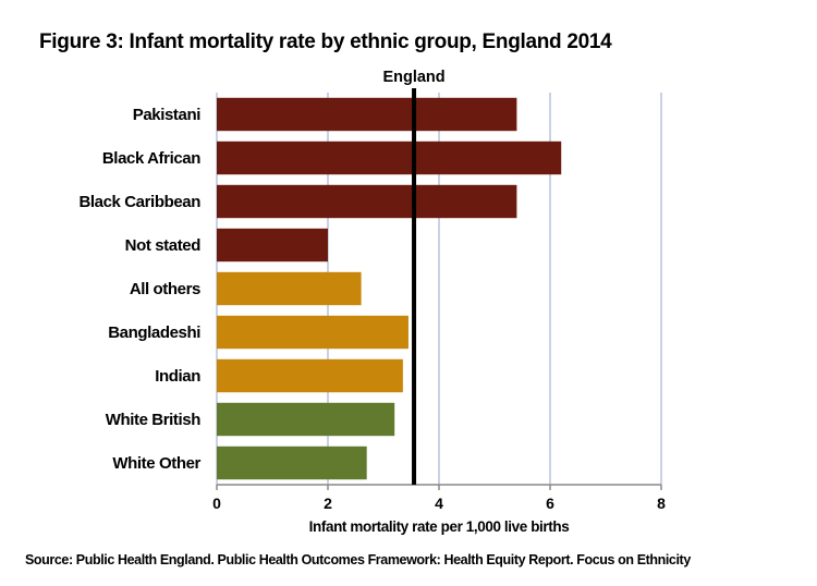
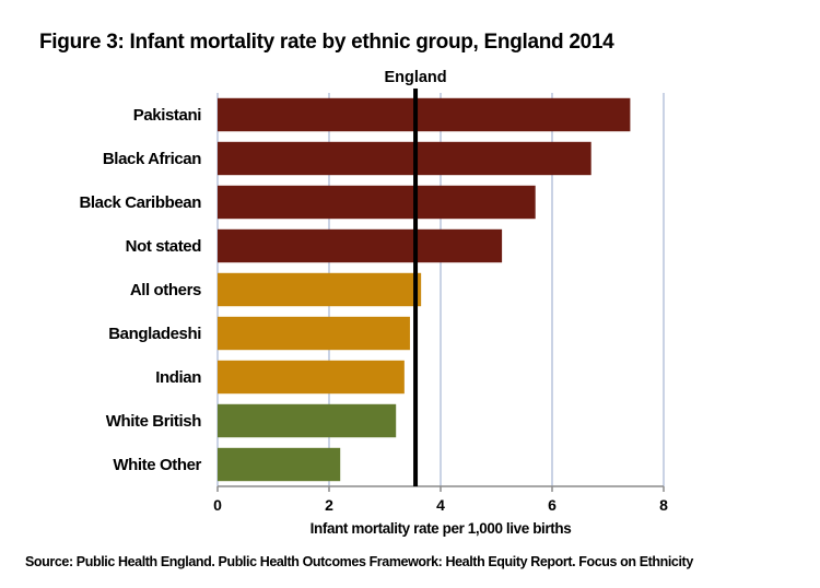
Pakistani: 5.4 -> 7.4
Black African: 6.2 -> 6.7
Black Caribbean: 5.4 -> 5.7
Not stated: 2.0 -> 5.1
All others: 2.6 -> 3.6
White Other: 2.7 -> 2.2
